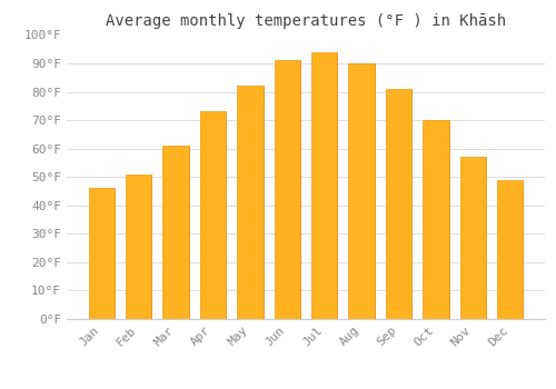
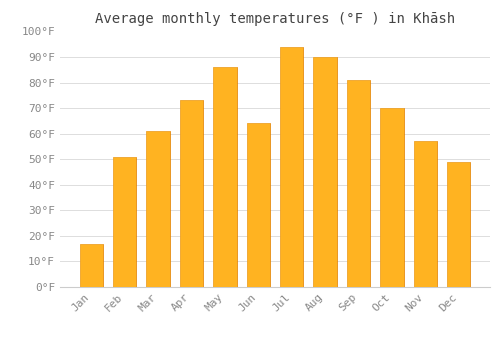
Jan: 46°F -> 17°F
May: 82°F -> 86°F
Jun: 91°F -> 64°F
